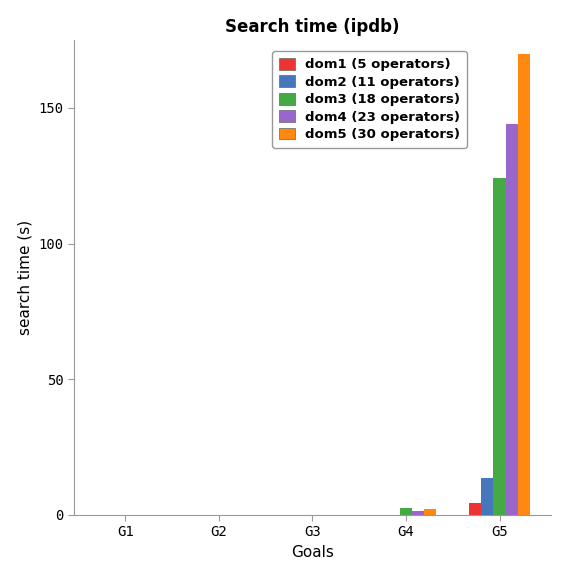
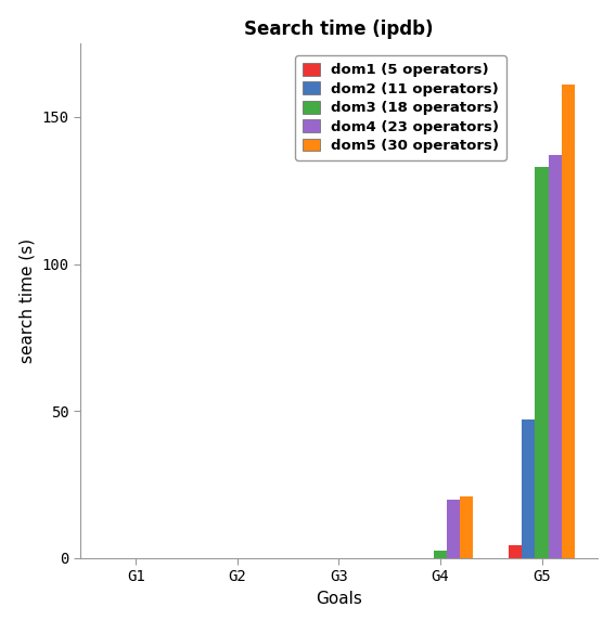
dom4 (23 operators)/G4: 1.5 -> 20.0
dom5 (30 operators)/G4: 2 -> 21
dom2 (11 operators)/G5: 13.5 -> 47.0
dom3 (18 operators)/G5: 124.0 -> 133.0
dom4 (23 operators)/G5: 144.0 -> 137.0
dom5 (30 operators)/G5: 170 -> 161
